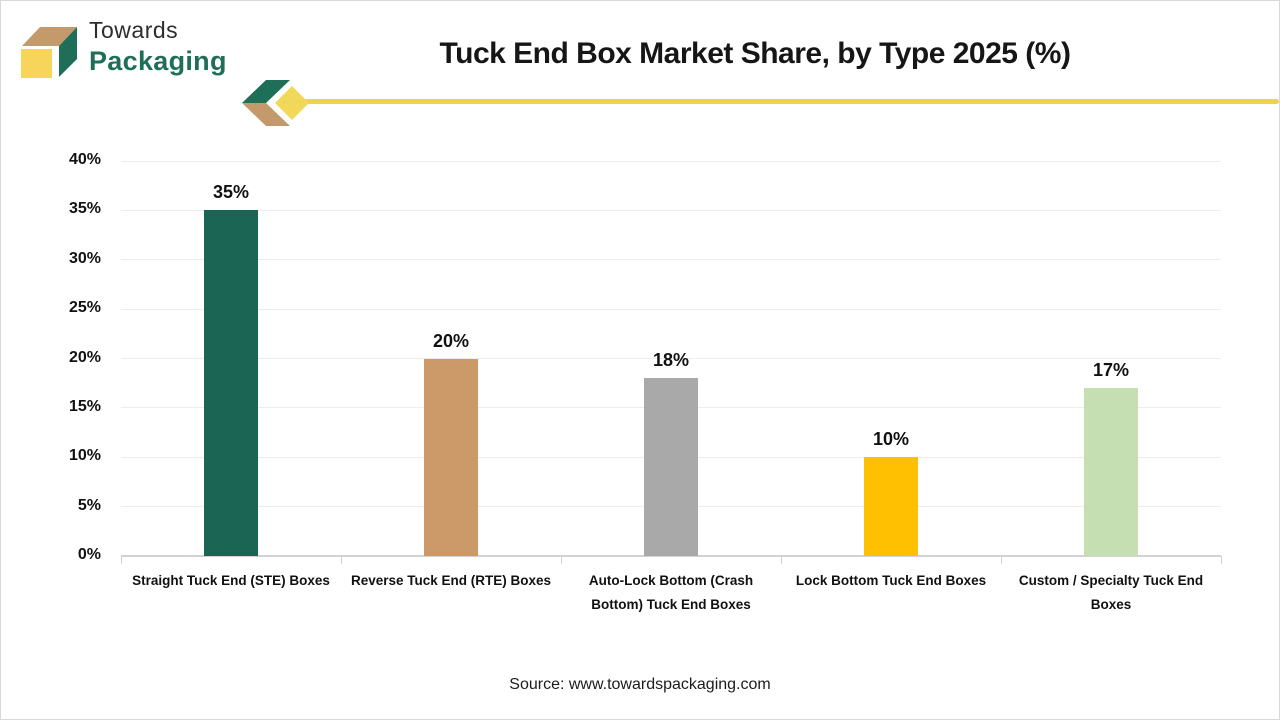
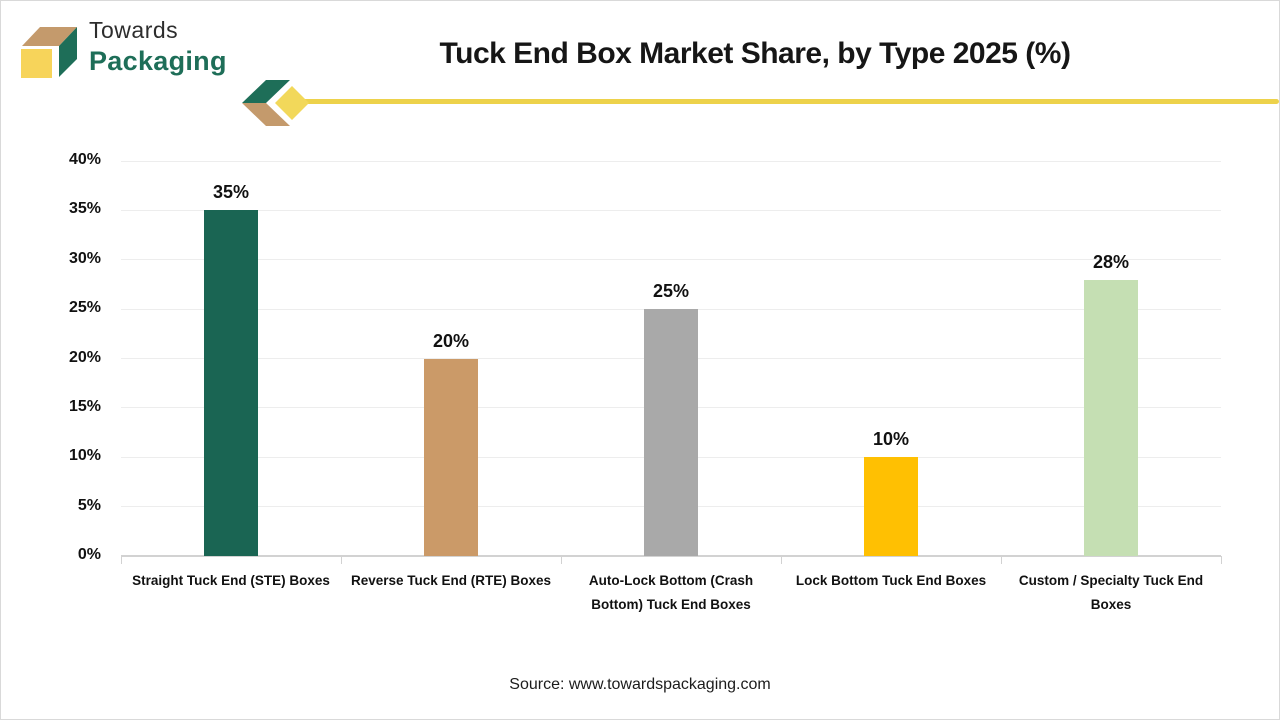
Auto-Lock Bottom (Crash Bottom) Tuck End Boxes: 18% -> 25%
Custom / Specialty Tuck End Boxes: 17% -> 28%
